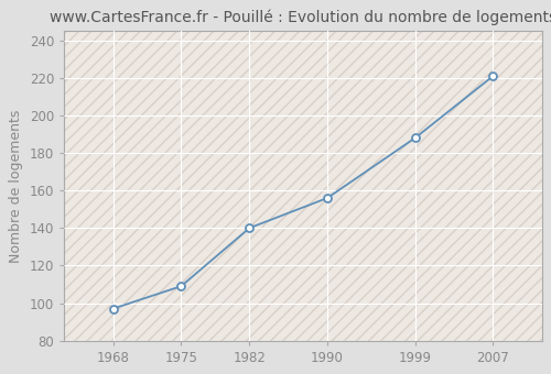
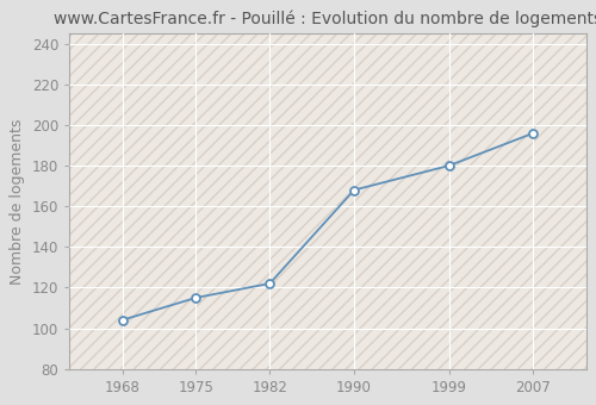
1968: 97 -> 104
1975: 109 -> 115
1982: 140 -> 122
1990: 156 -> 168
1999: 188 -> 180
2007: 221 -> 196
